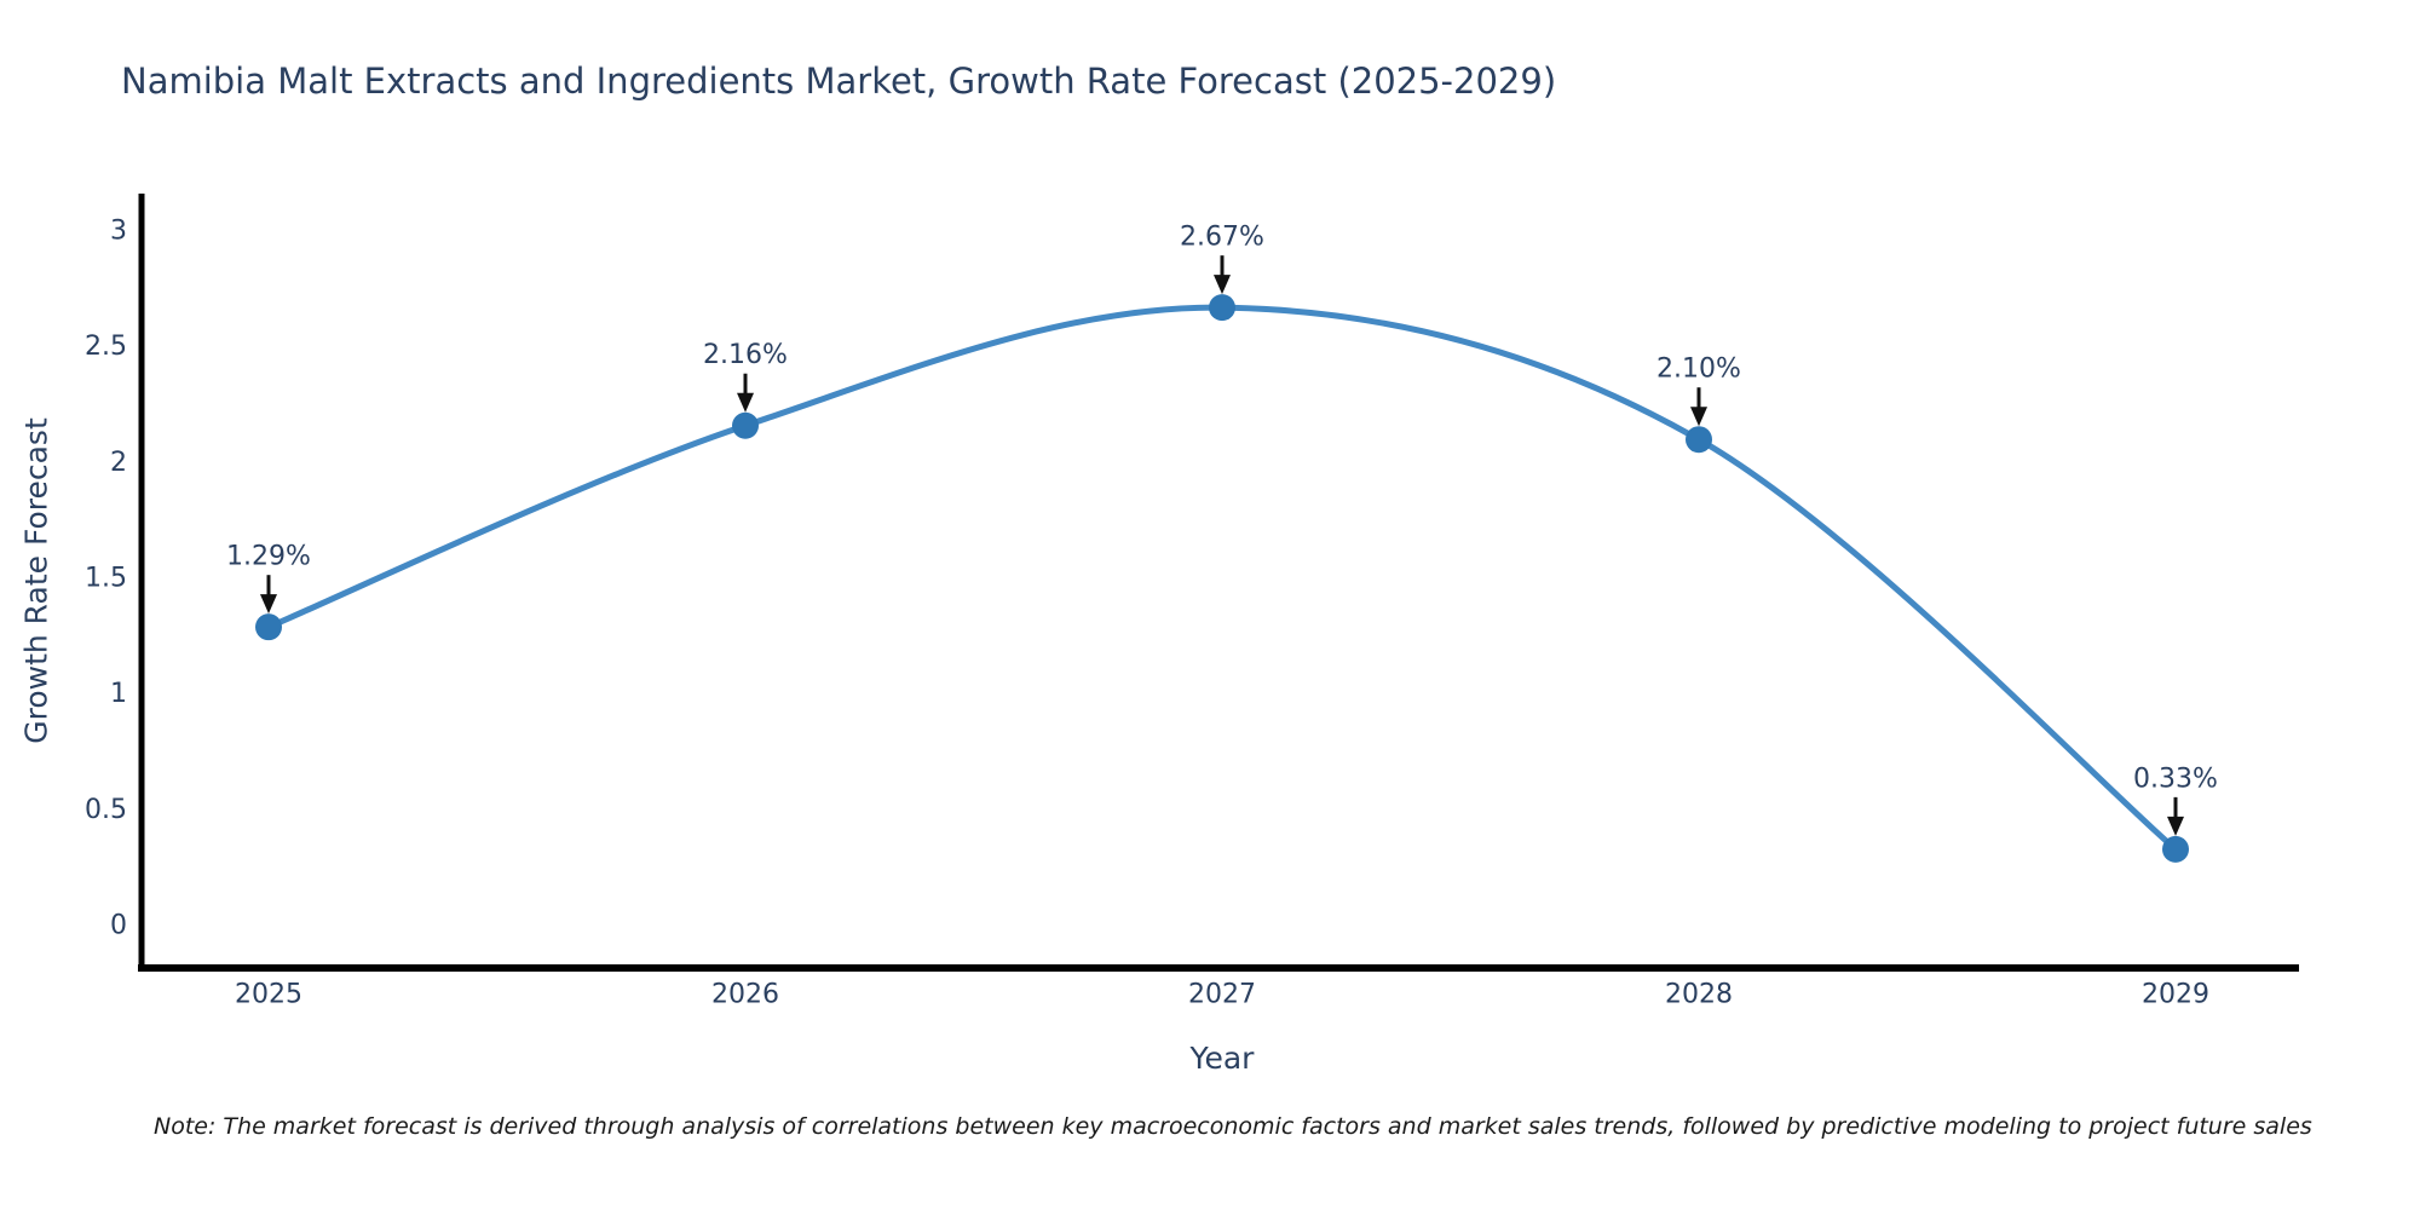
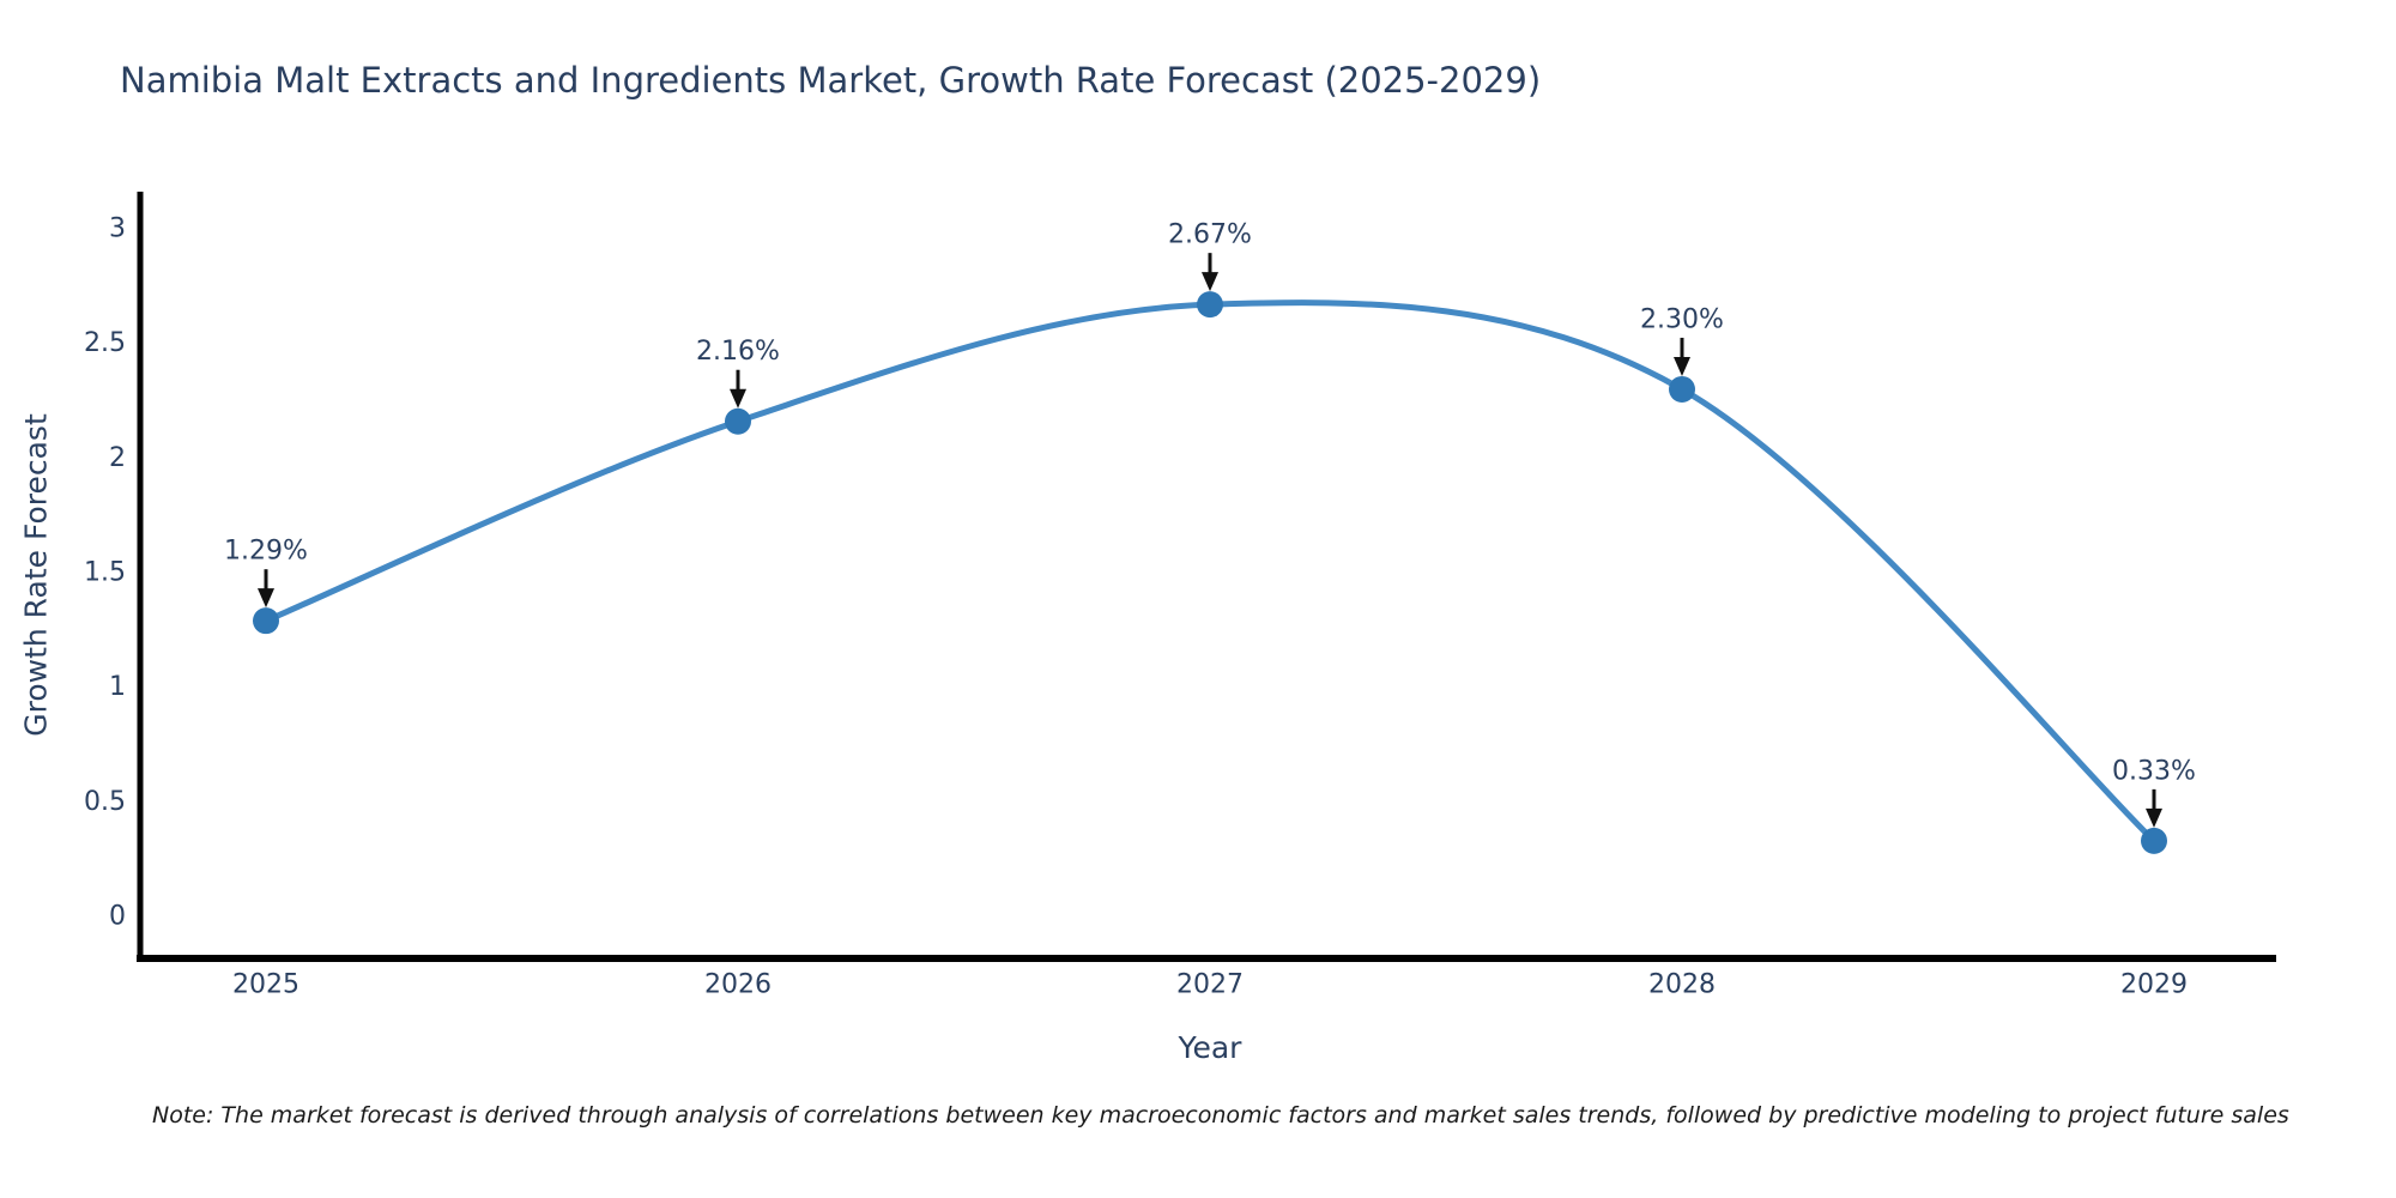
2028: 2.10% -> 2.30%
